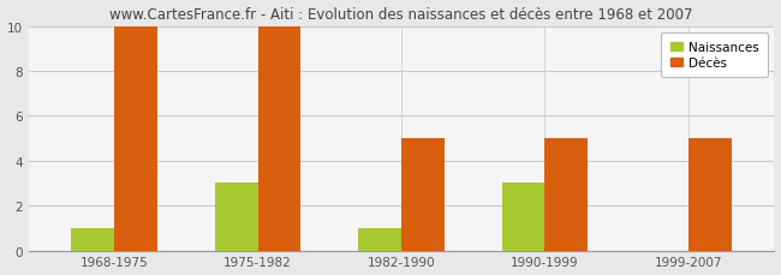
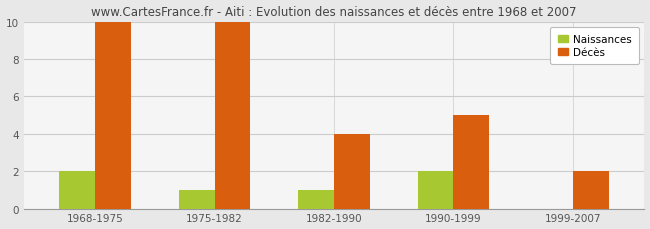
Naissances/1968-1975: 1 -> 2
Naissances/1975-1982: 3 -> 1
Décès/1982-1990: 5 -> 4
Naissances/1990-1999: 3 -> 2
Décès/1999-2007: 5 -> 2
